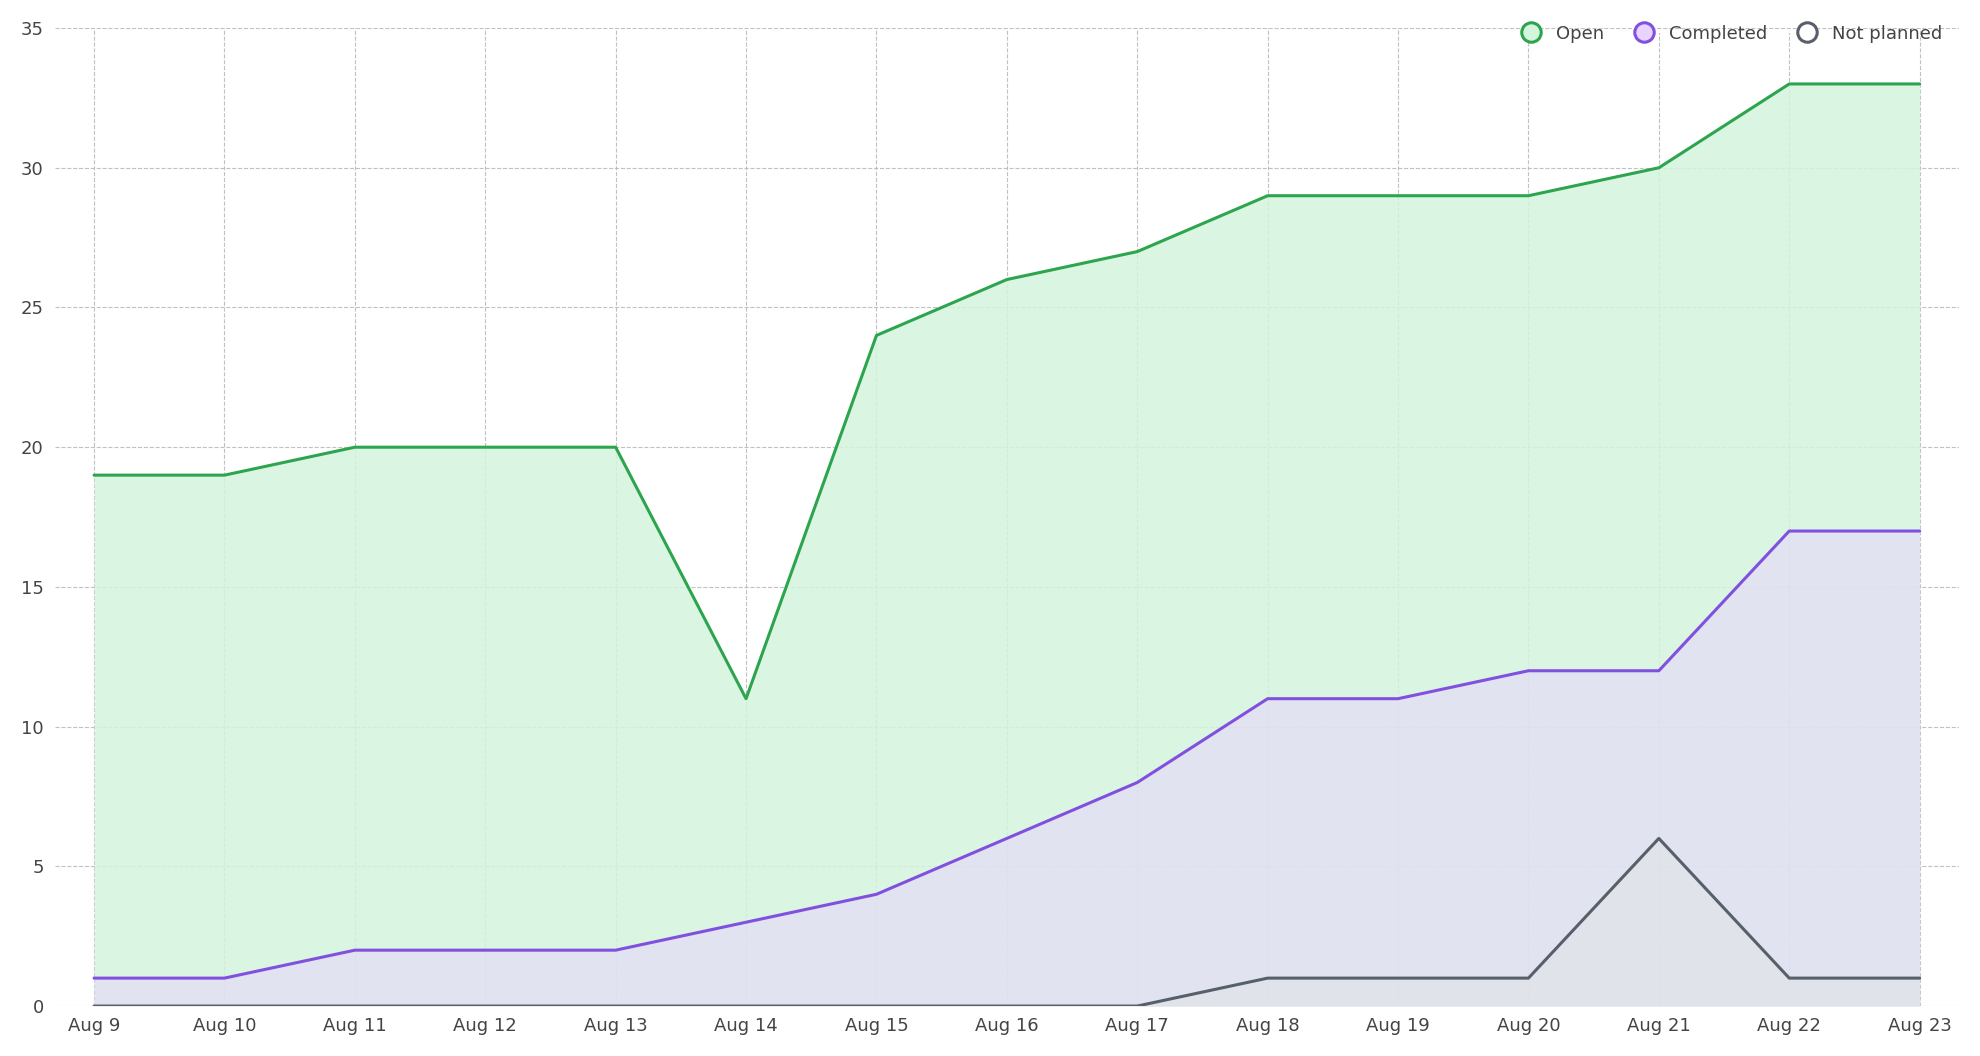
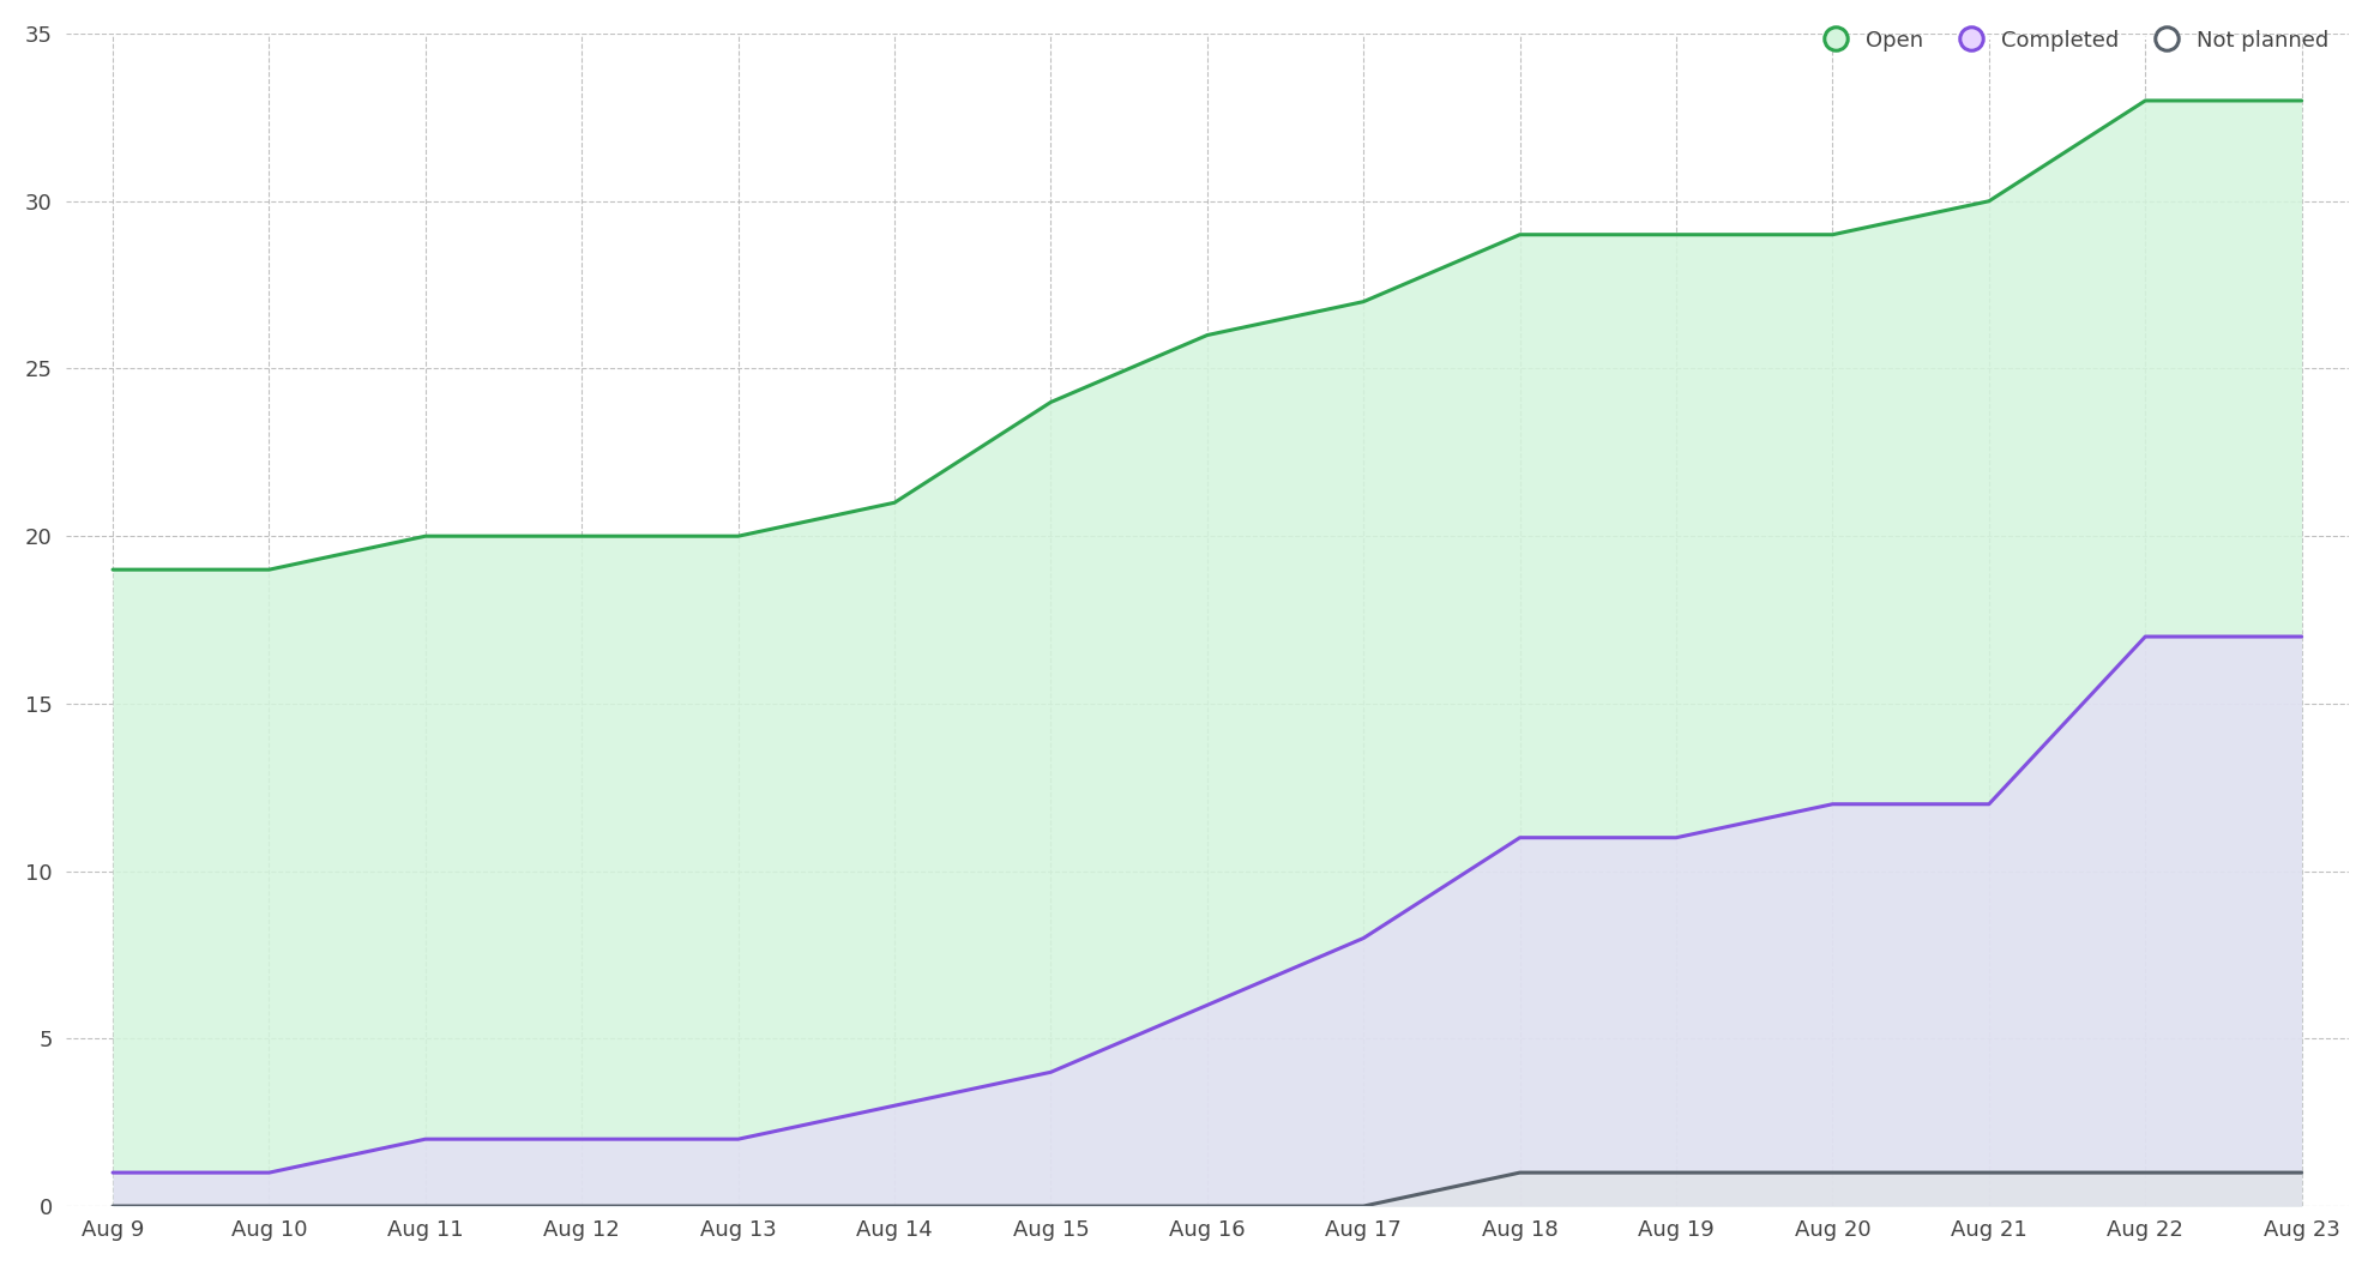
Open/Aug 14: 11 -> 21
Not planned/Aug 21: 6 -> 1
